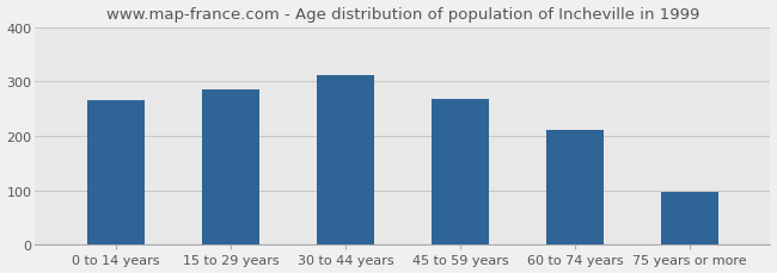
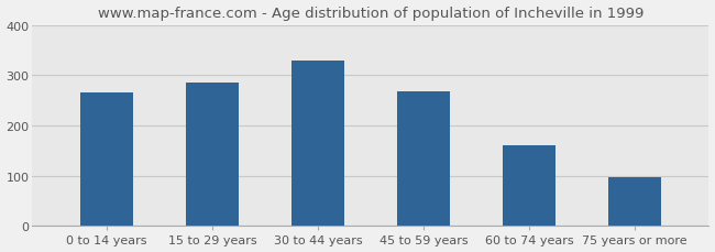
30 to 44 years: 312 -> 330
60 to 74 years: 210 -> 160
